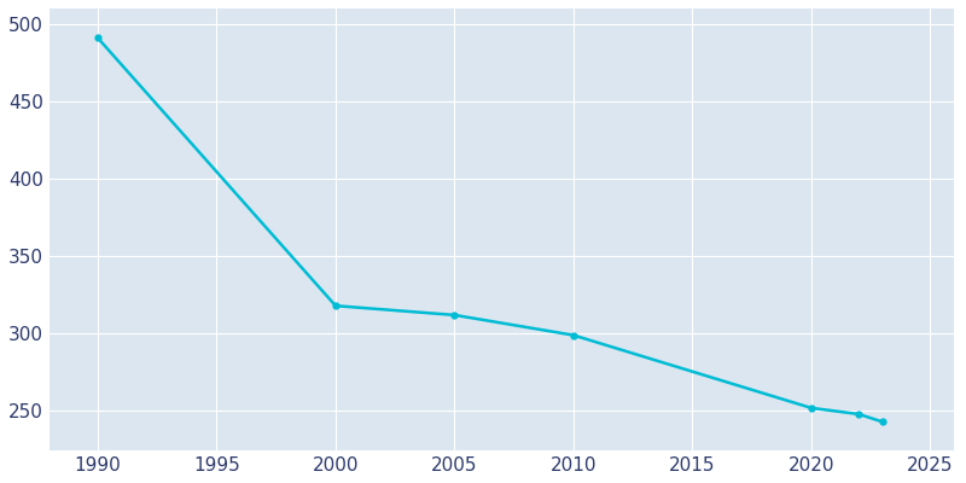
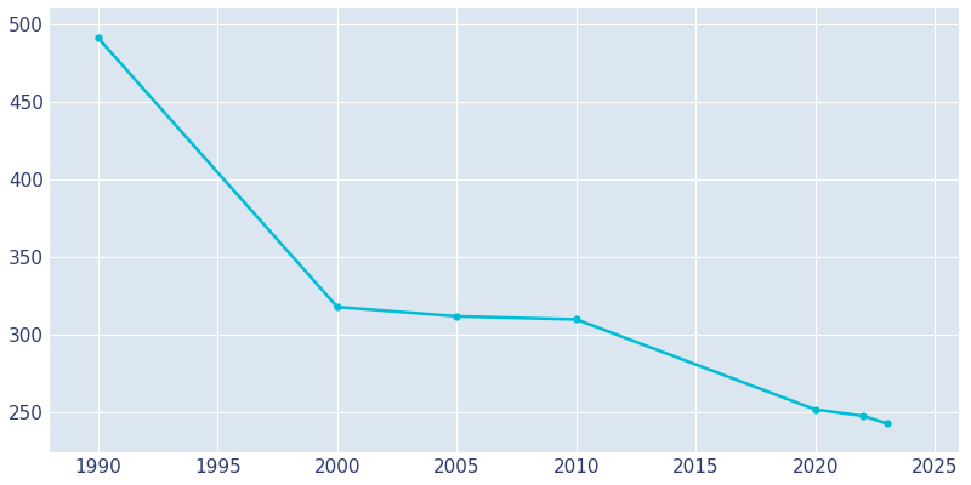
2010: 299 -> 310
